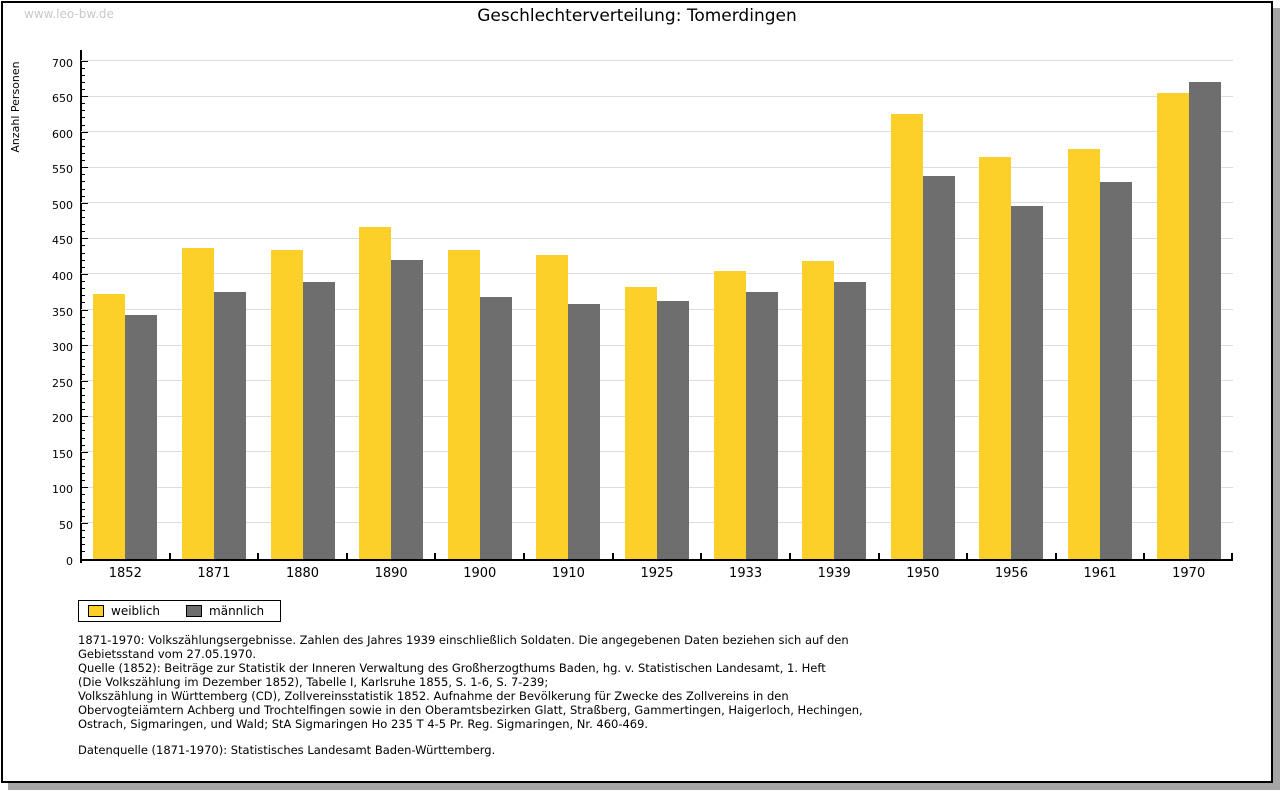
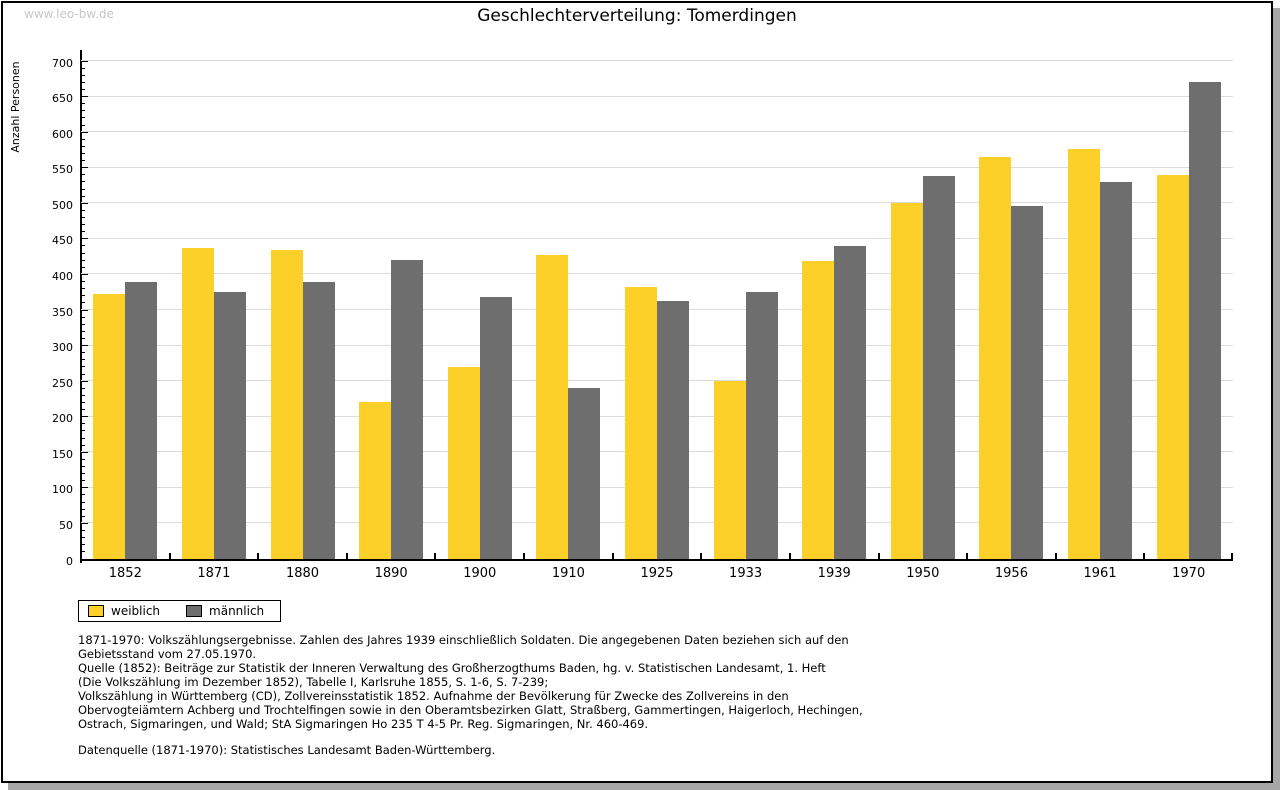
männlich/1852: 340 -> 390
weiblich/1890: 470 -> 220
weiblich/1900: 440 -> 270
männlich/1910: 360 -> 240
weiblich/1933: 400 -> 250
männlich/1939: 390 -> 440
weiblich/1950: 620 -> 500
weiblich/1970: 660 -> 540
